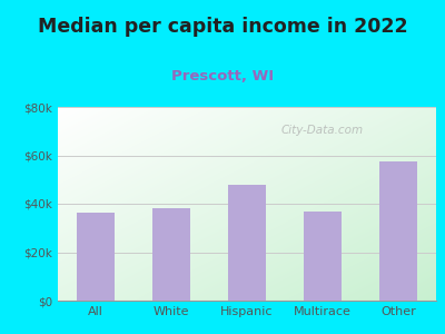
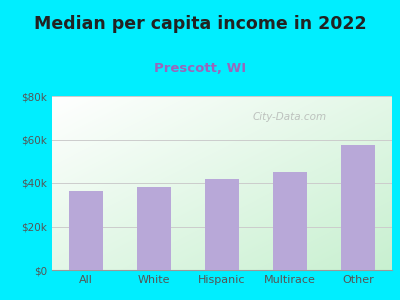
Hispanic: $48.0k -> $42.0k
Multirace: $37.0k -> $45.0k
